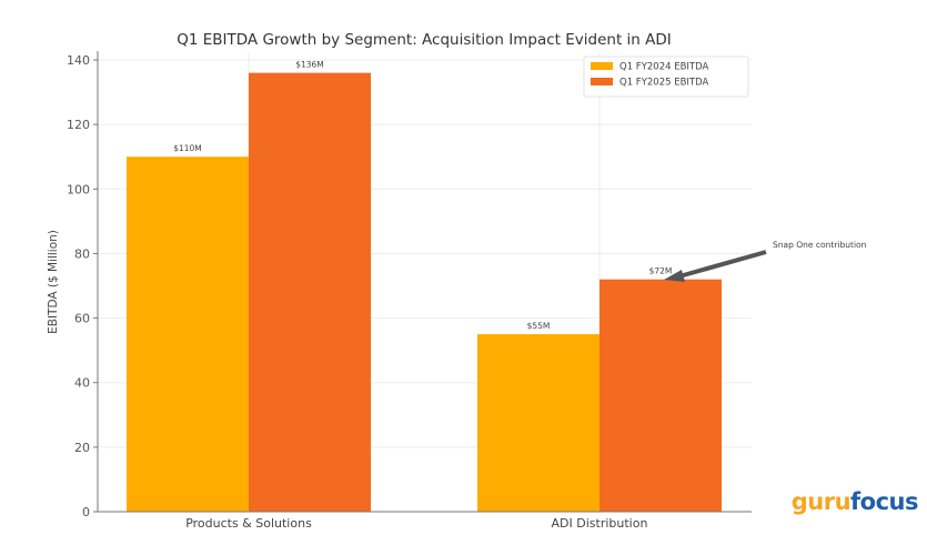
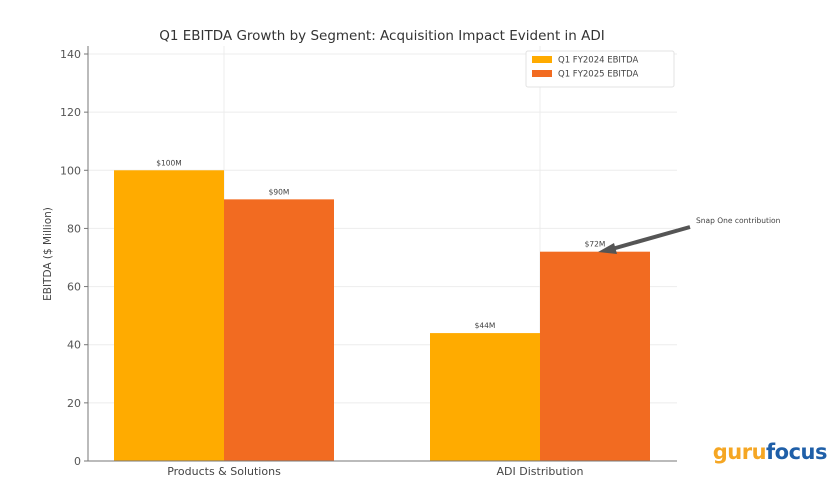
Q1 FY2024 EBITDA/Products & Solutions: $110M -> $100M
Q1 FY2025 EBITDA/Products & Solutions: $136M -> $90M
Q1 FY2024 EBITDA/ADI Distribution: $55M -> $44M
